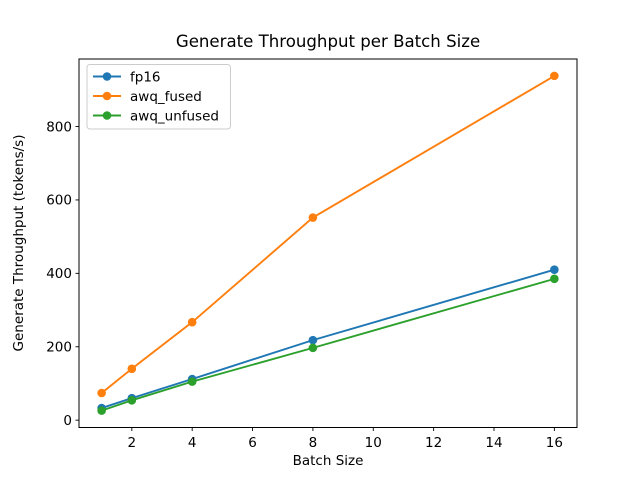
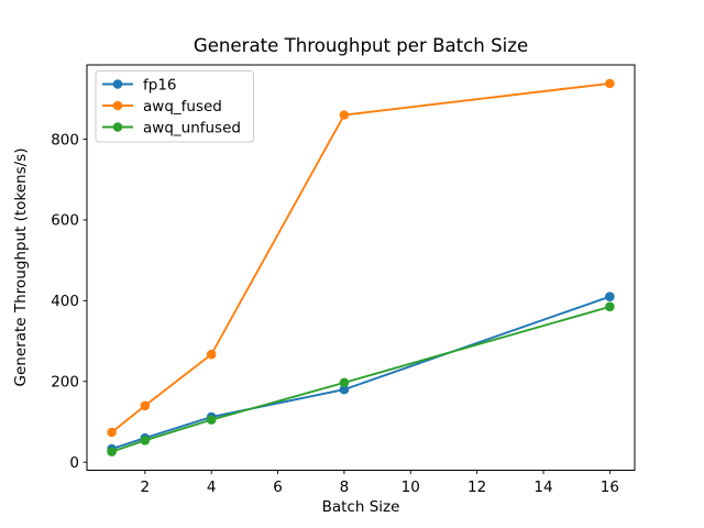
fp16/8: 220 -> 180
awq_fused/8: 550 -> 860
